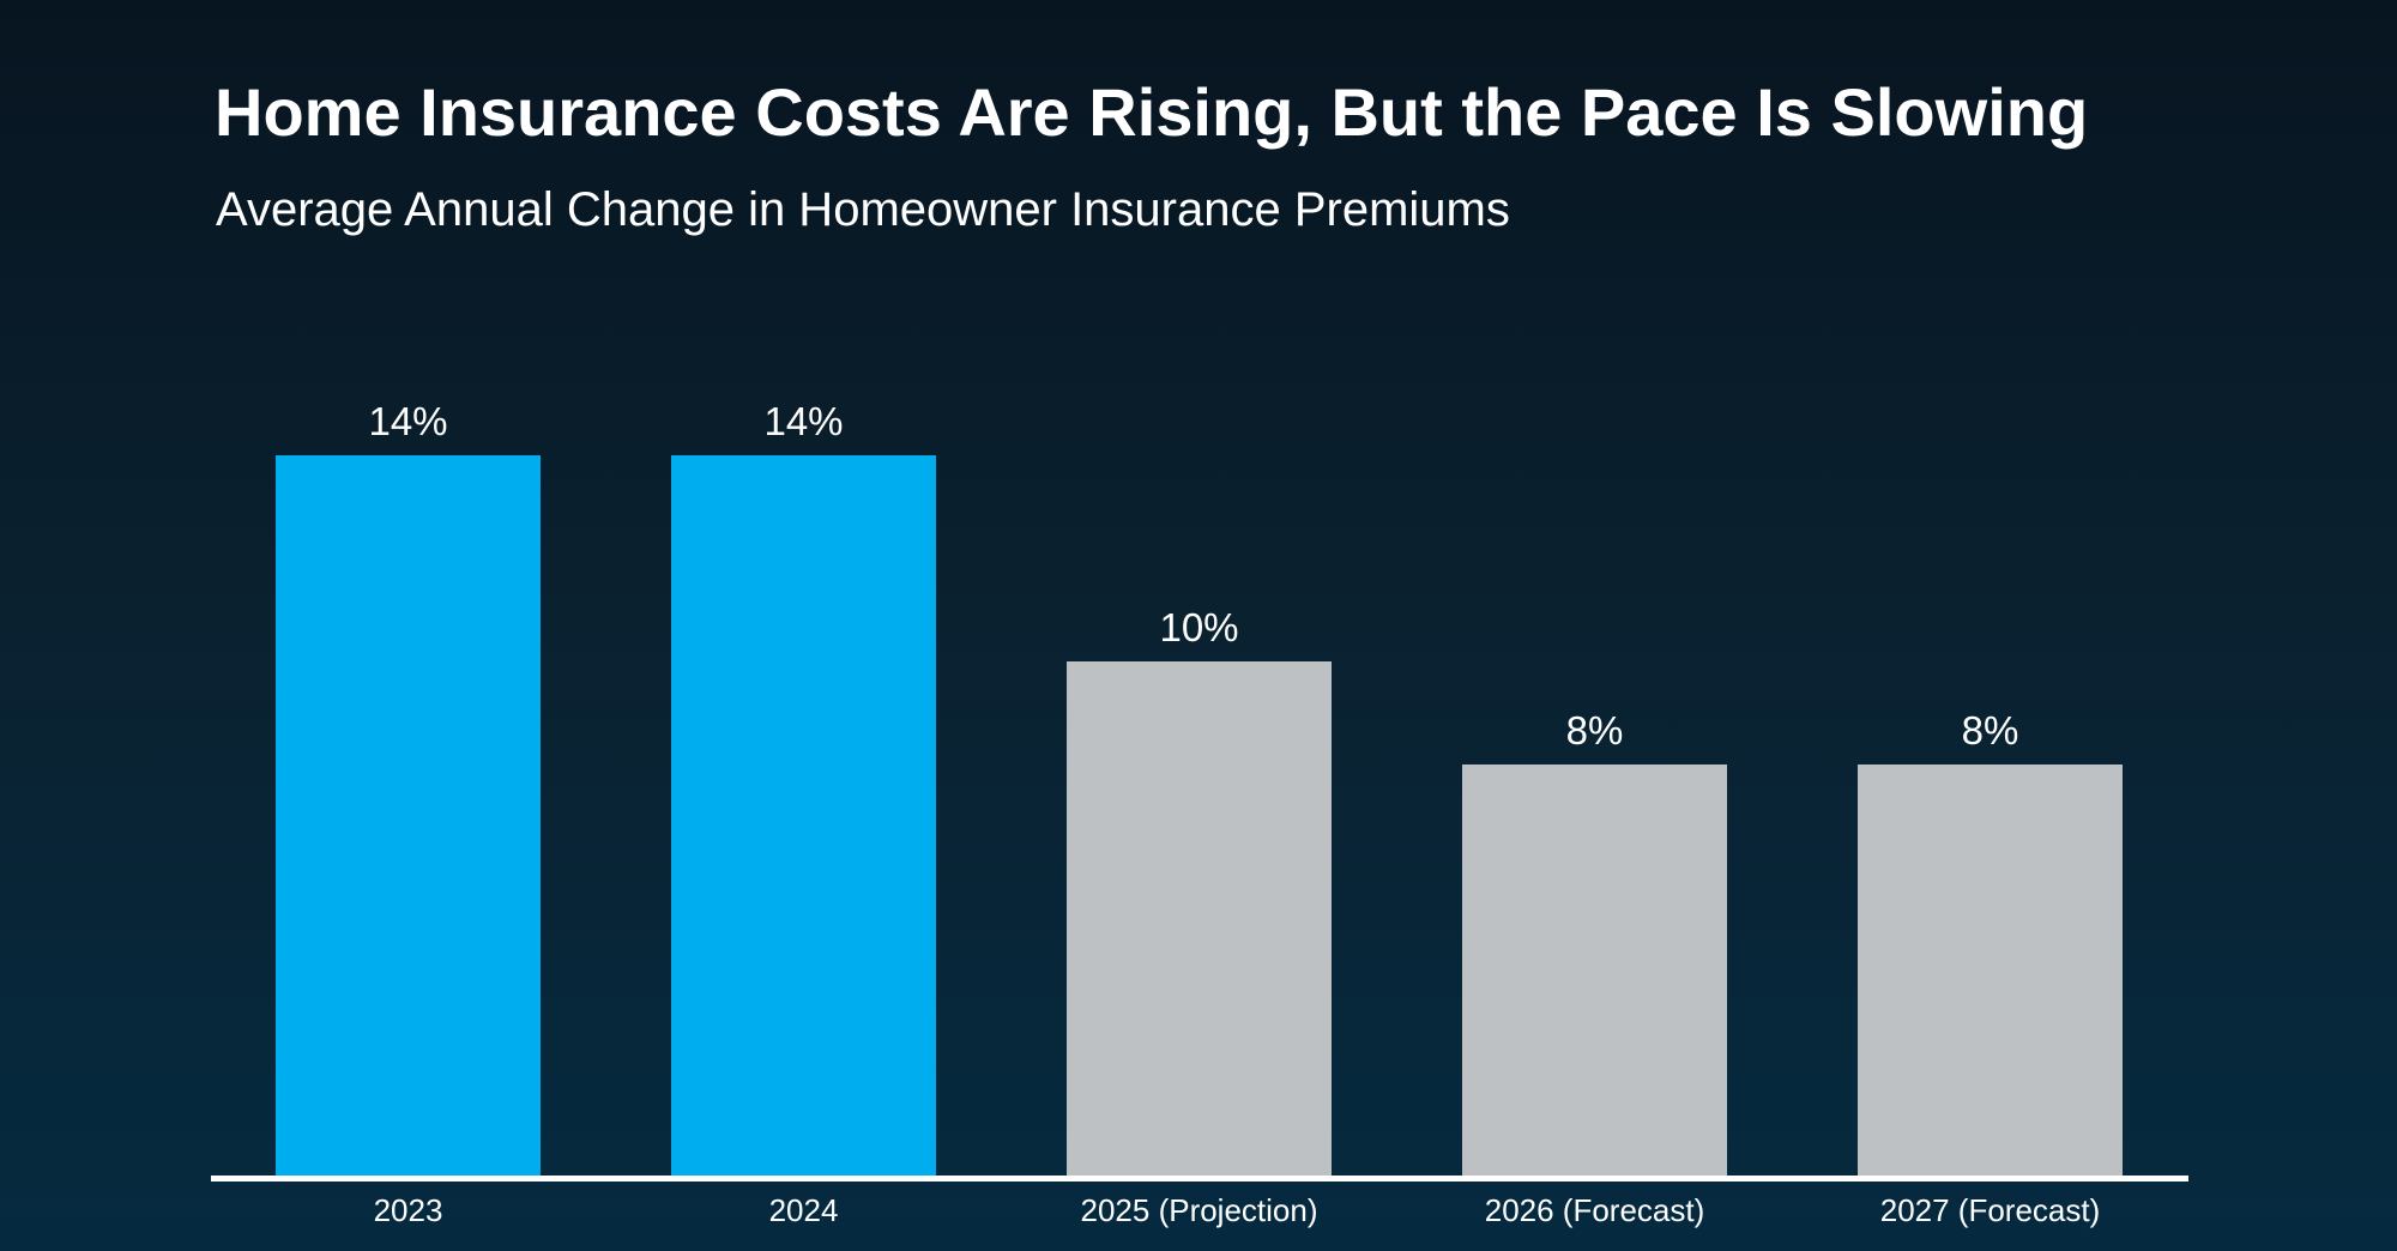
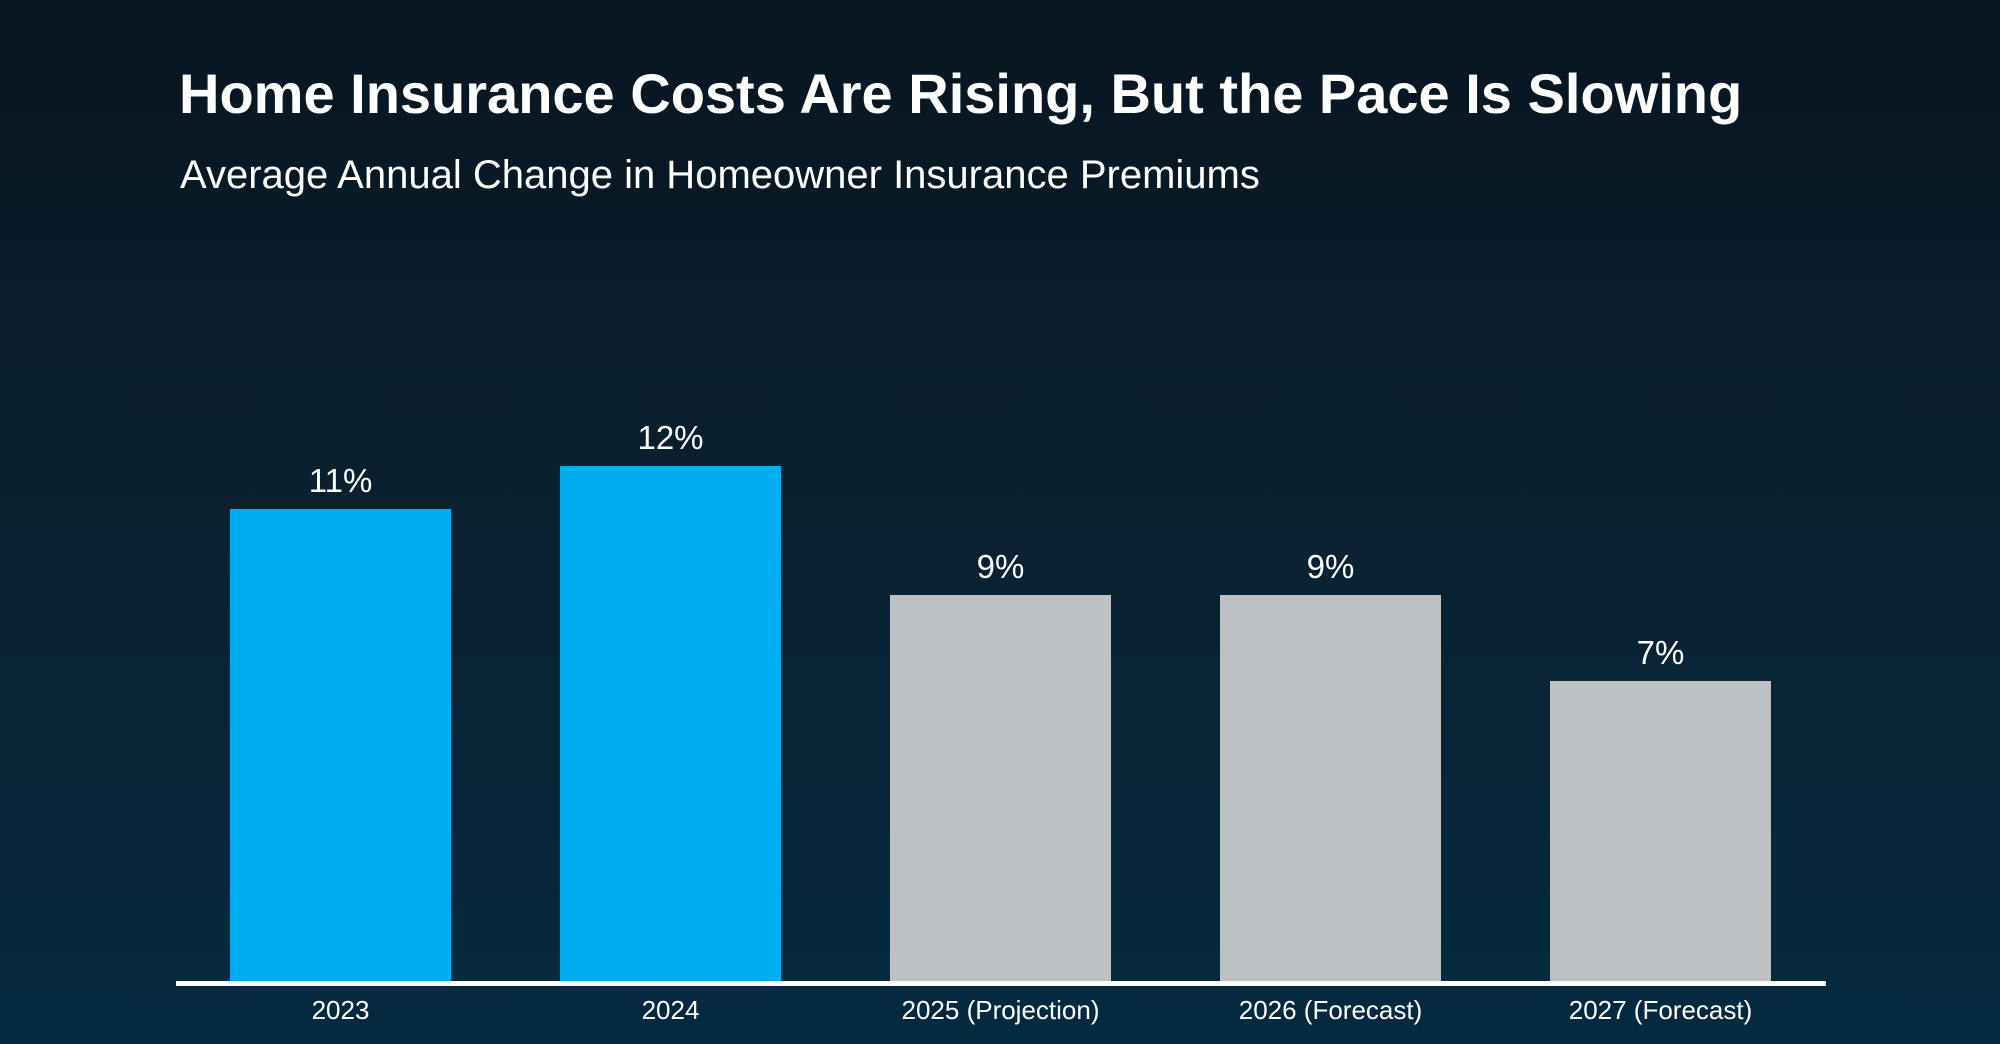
2023: 14% -> 11%
2024: 14% -> 12%
2025 (Projection): 10% -> 9%
2026 (Forecast): 8% -> 9%
2027 (Forecast): 8% -> 7%
